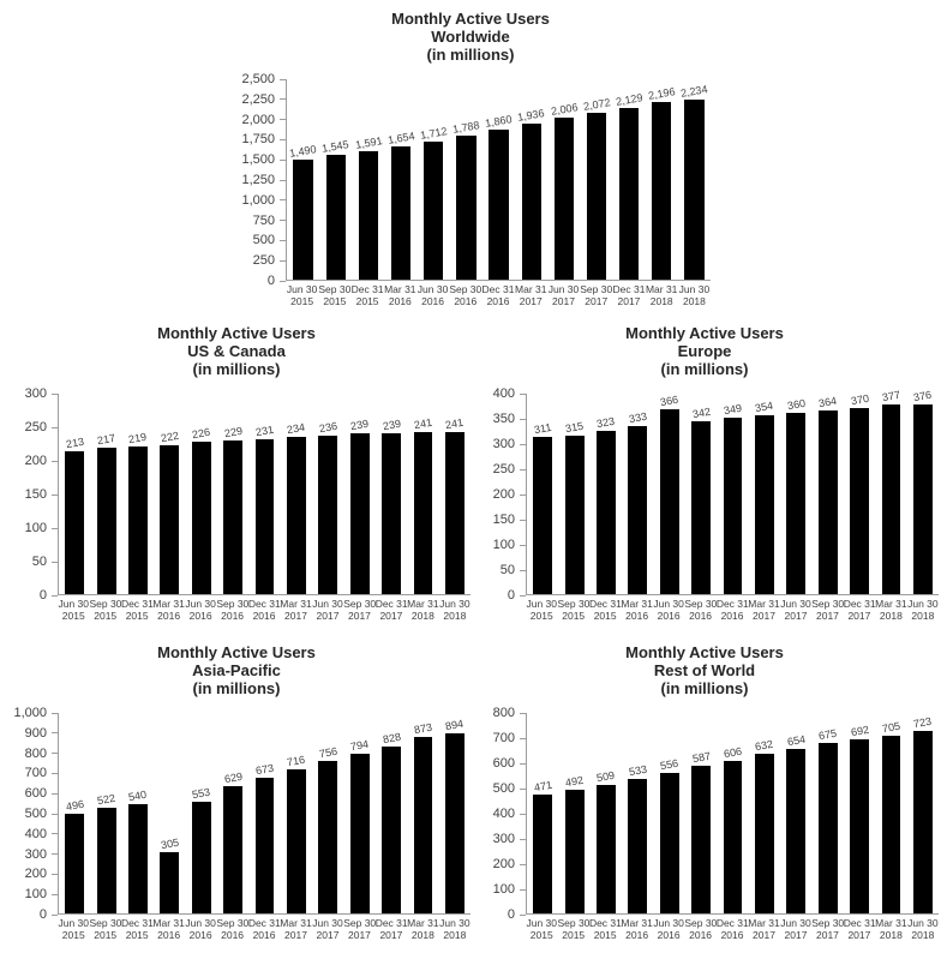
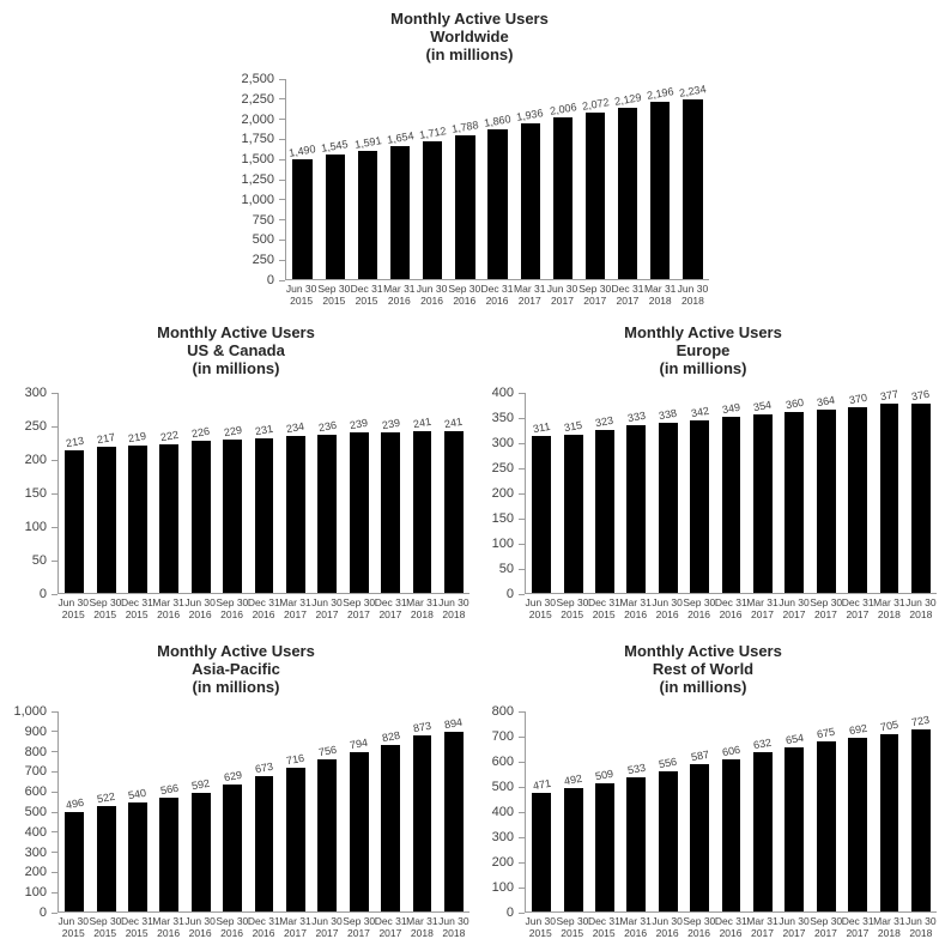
Monthly Active Users Europe (in millions)/Jun 30 2016: 366 -> 338
Monthly Active Users Asia-Pacific (in millions)/Mar 31 2016: 305 -> 566
Monthly Active Users Asia-Pacific (in millions)/Jun 30 2016: 553 -> 592
